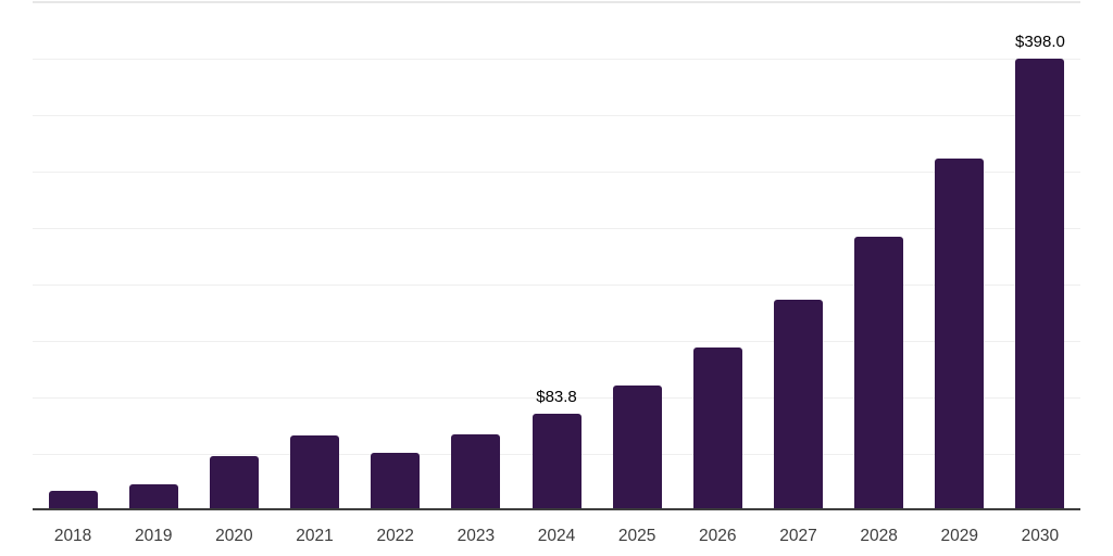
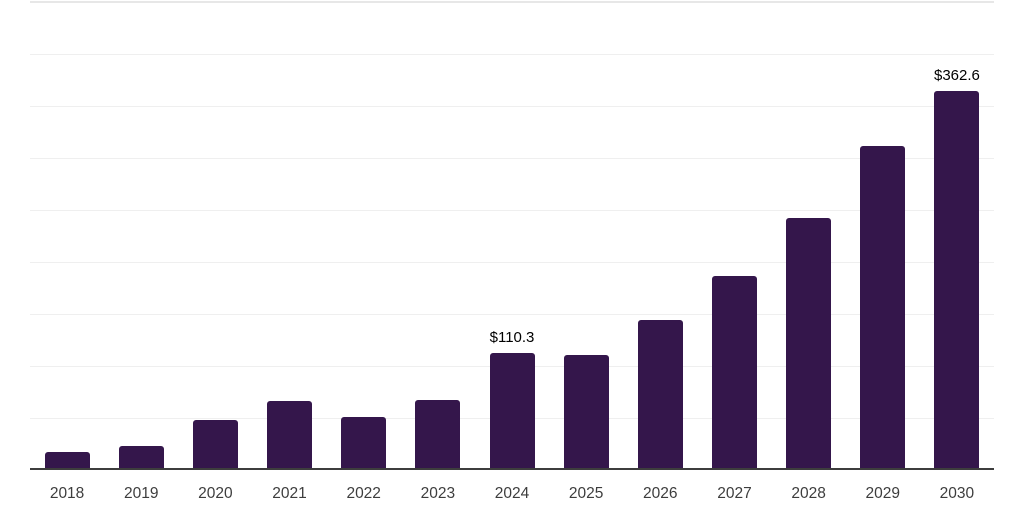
2024: $83.8 -> $110.3
2030: $398.0 -> $362.6
